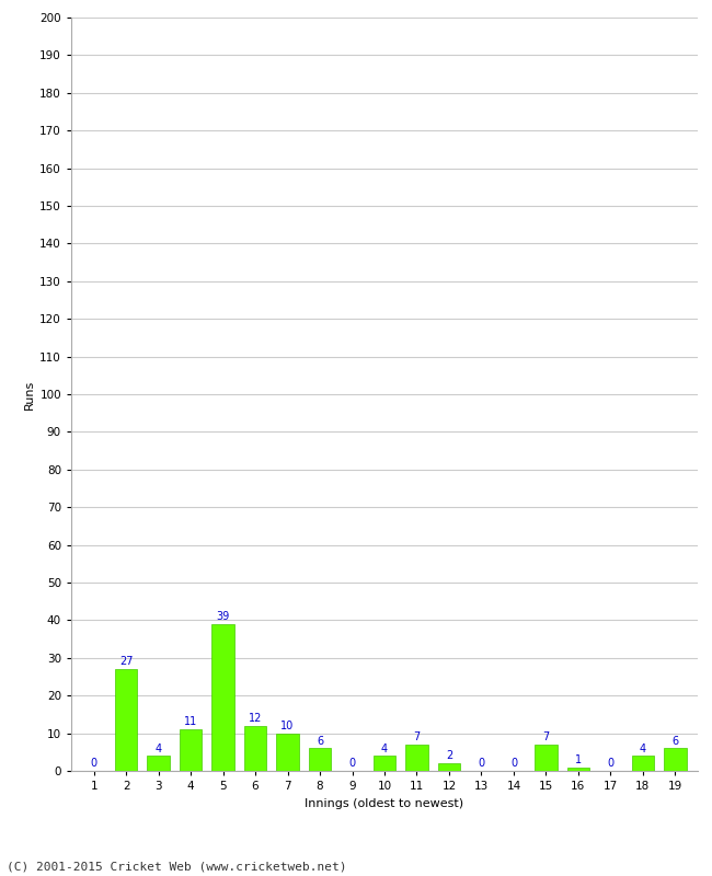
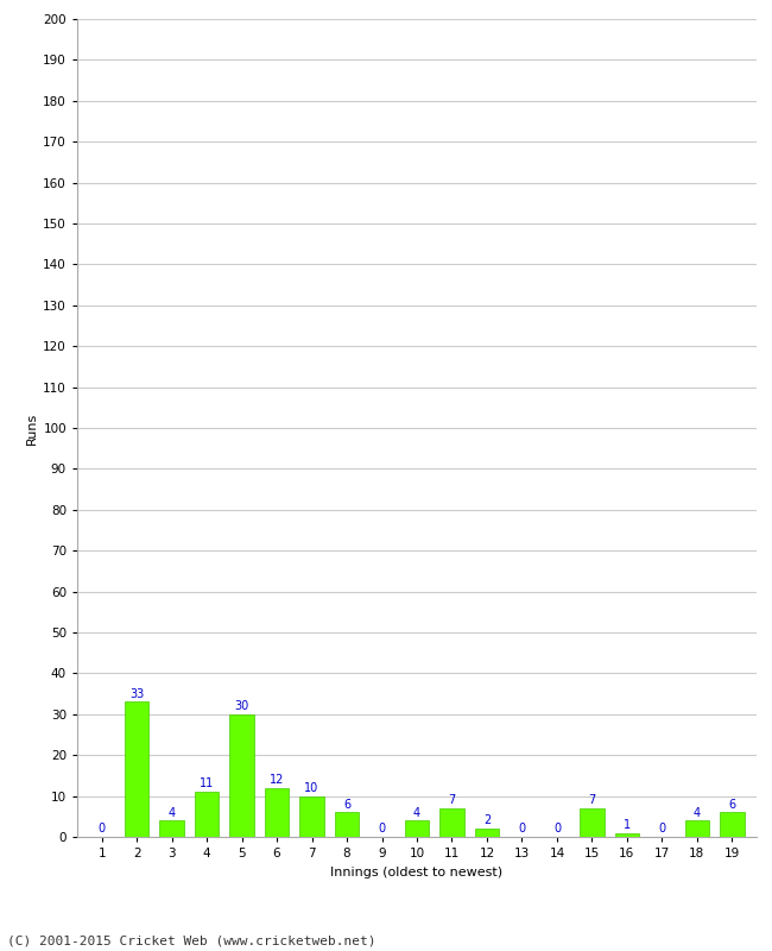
2: 27 -> 33
5: 39 -> 30
